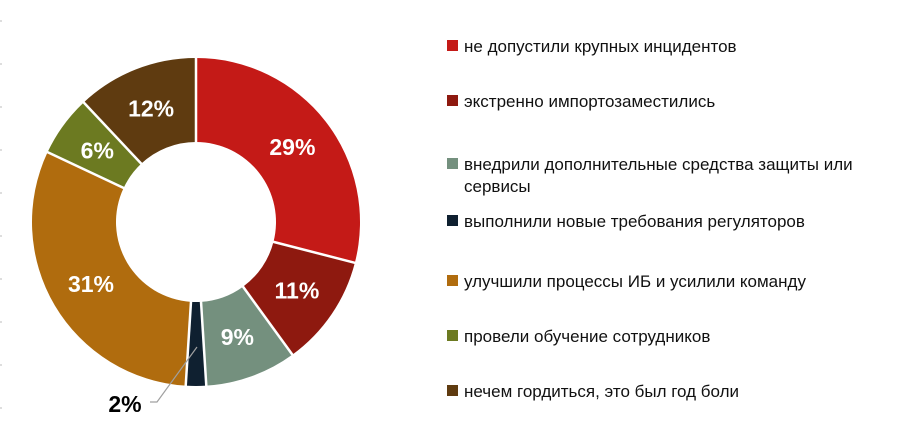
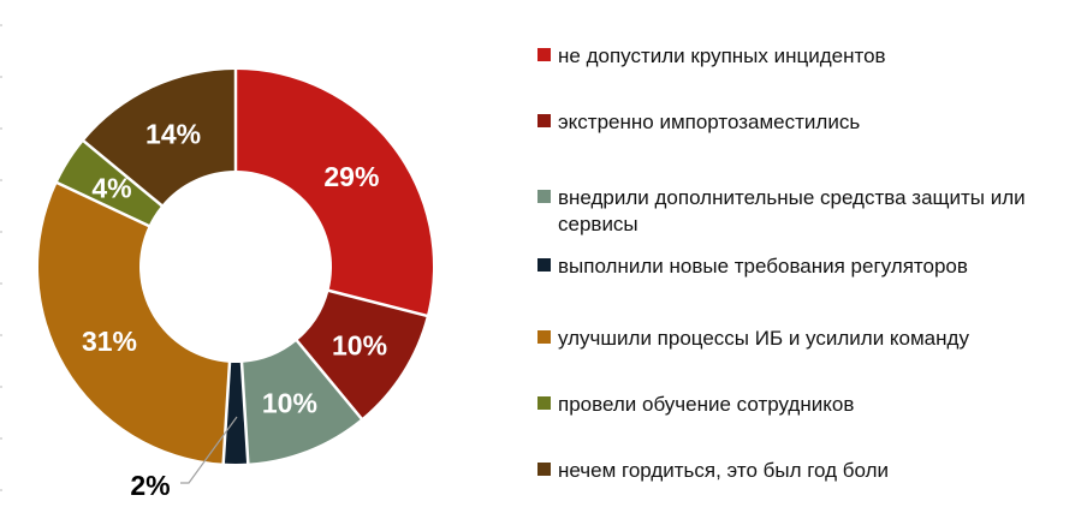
экстренно импортозаместились: 11% -> 10%
внедрили дополнительные средства защиты или сервисы: 9% -> 10%
провели обучение сотрудников: 6% -> 4%
нечем гордиться, это был год боли: 12% -> 14%
